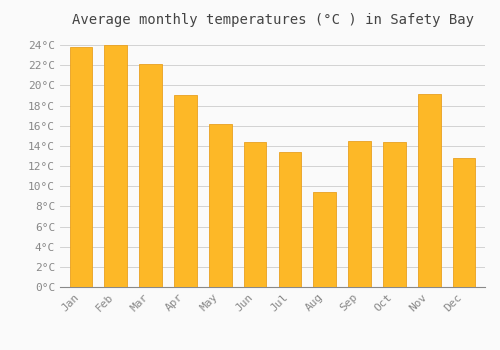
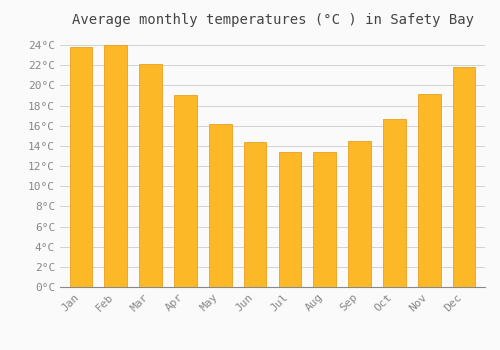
Aug: 9.4°C -> 13.4°C
Oct: 14.4°C -> 16.7°C
Dec: 12.8°C -> 21.8°C
